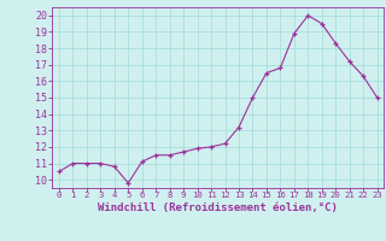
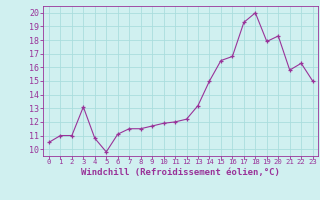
3: 11.0 -> 13.1
17: 18.9 -> 19.3
19: 19.5 -> 17.9
21: 17.2 -> 15.8
